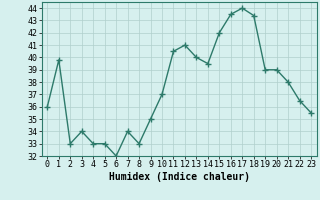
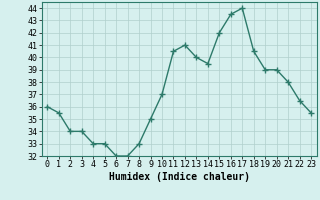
1: 39.8 -> 35.5
2: 33.0 -> 34.0
7: 34.0 -> 32.0
18: 43.4 -> 40.5
